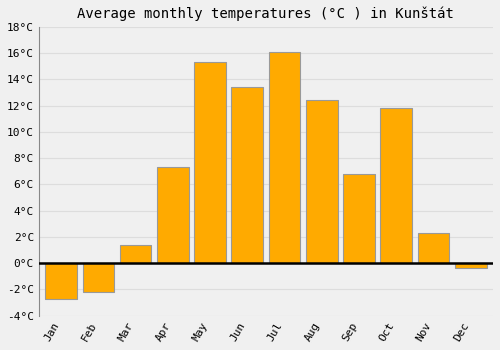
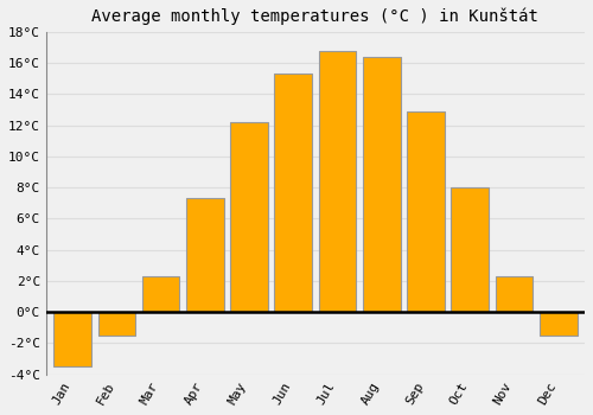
Jan: -2.7°C -> -3.5°C
Feb: -2.2°C -> -1.5°C
Mar: 1.4°C -> 2.3°C
May: 15.3°C -> 12.2°C
Jun: 13.4°C -> 15.3°C
Jul: 16.1°C -> 16.8°C
Aug: 12.4°C -> 16.4°C
Sep: 6.8°C -> 12.9°C
Oct: 11.8°C -> 8.0°C
Dec: -0.4°C -> -1.5°C
